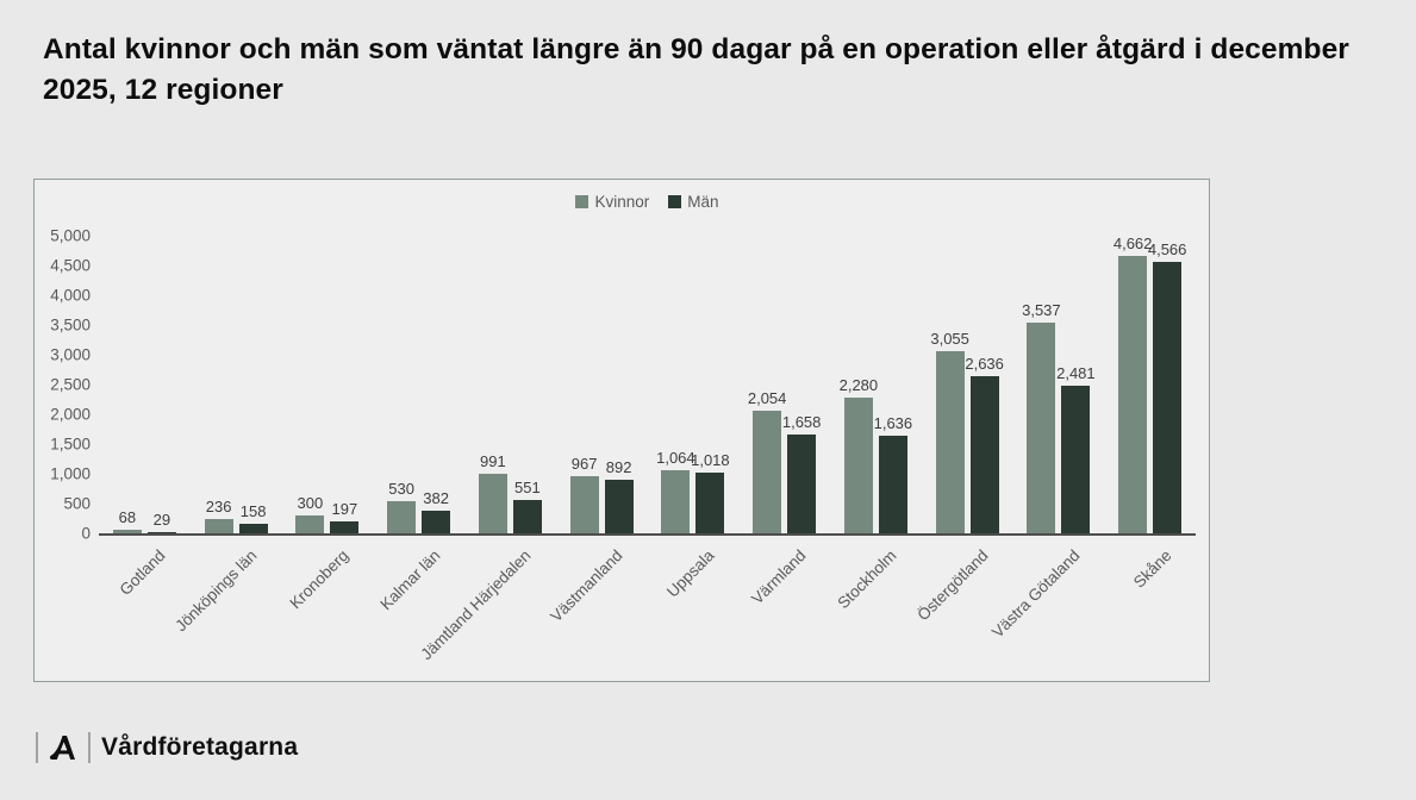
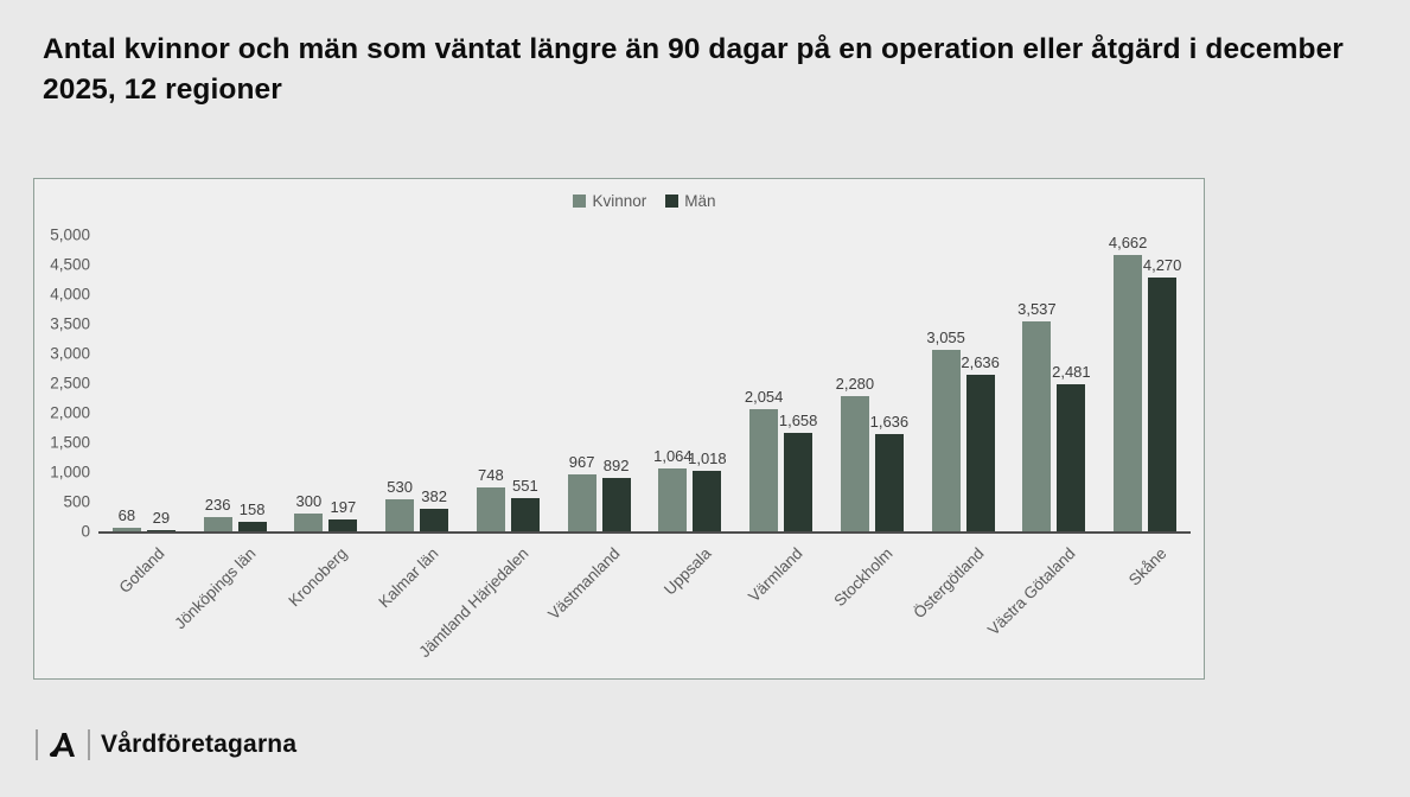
Kvinnor/Jämtland Härjedalen: 991 -> 748
Män/Skåne: 4,566 -> 4,270
